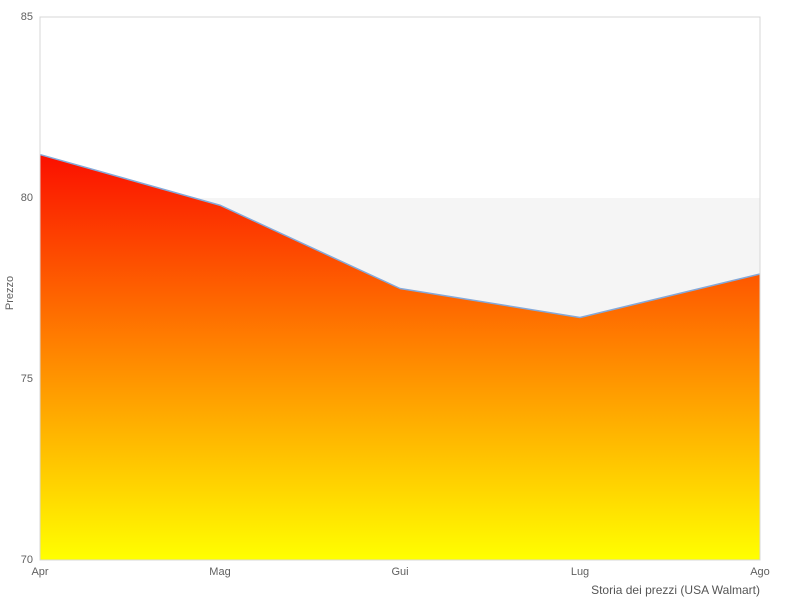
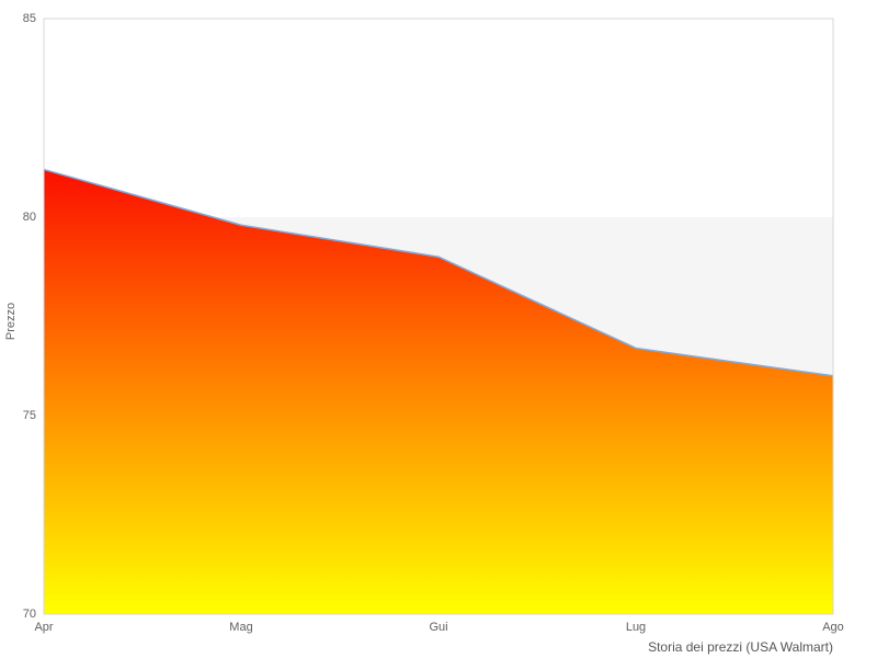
Gui: 77.5 -> 79.0
Ago: 77.9 -> 76.0
